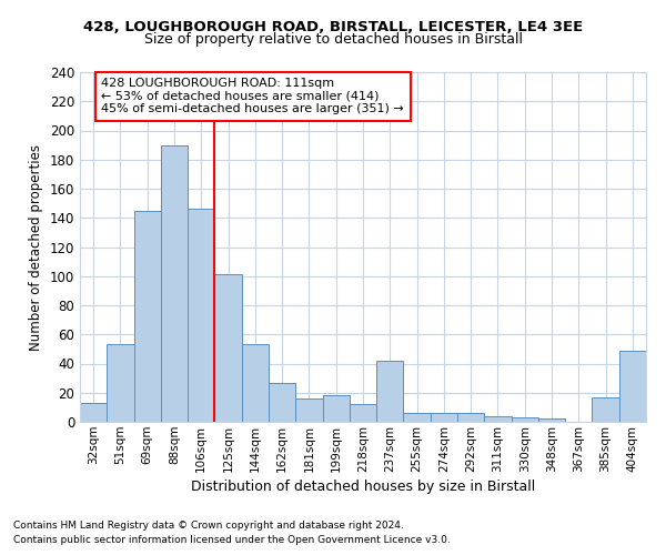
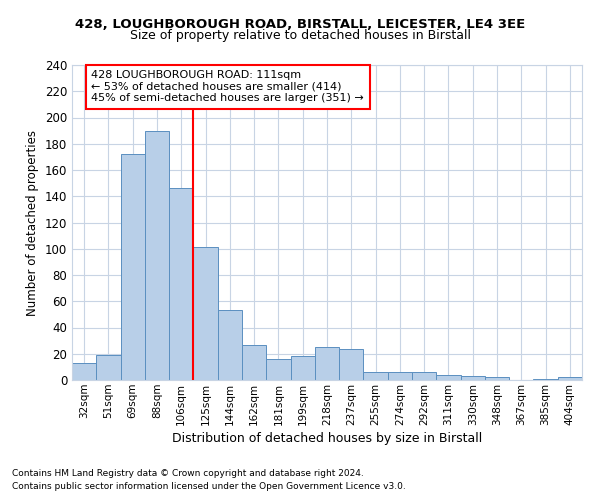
51sqm: 53 -> 19
69sqm: 145 -> 172
218sqm: 12 -> 25
237sqm: 42 -> 24
385sqm: 17 -> 1
404sqm: 49 -> 2
